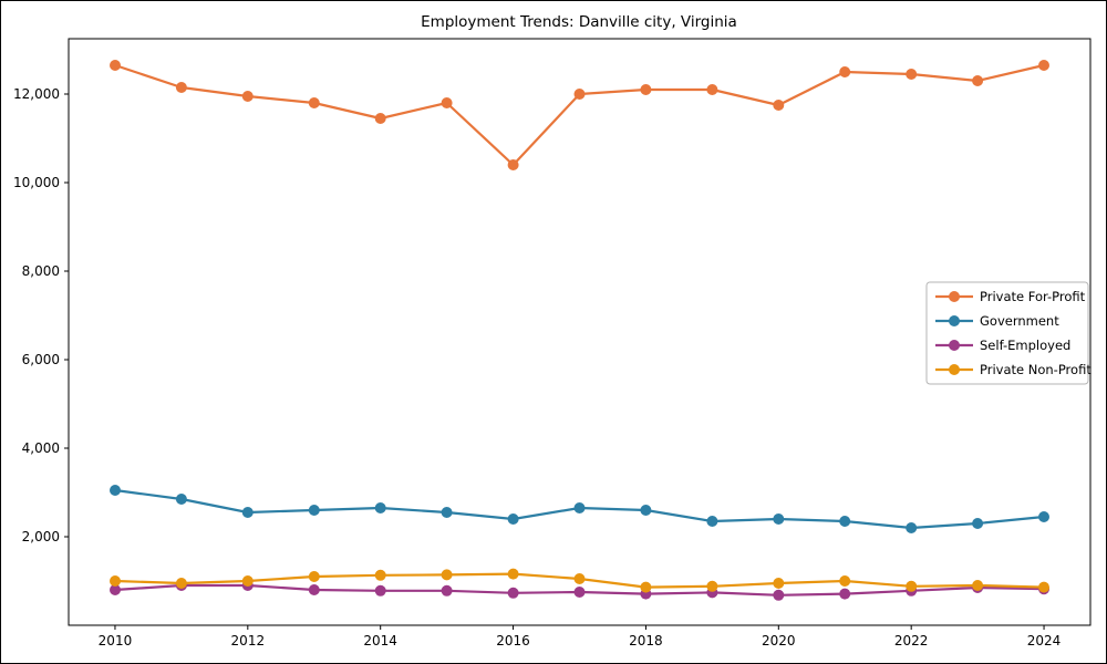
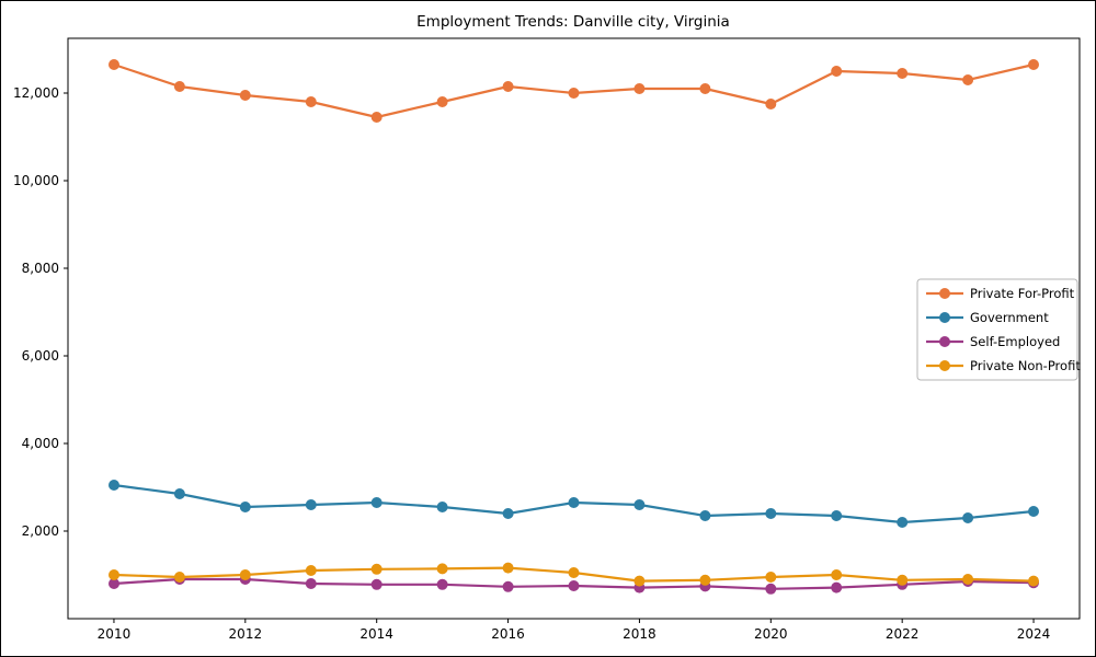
Private For-Profit/2016: 10400 -> 12200
